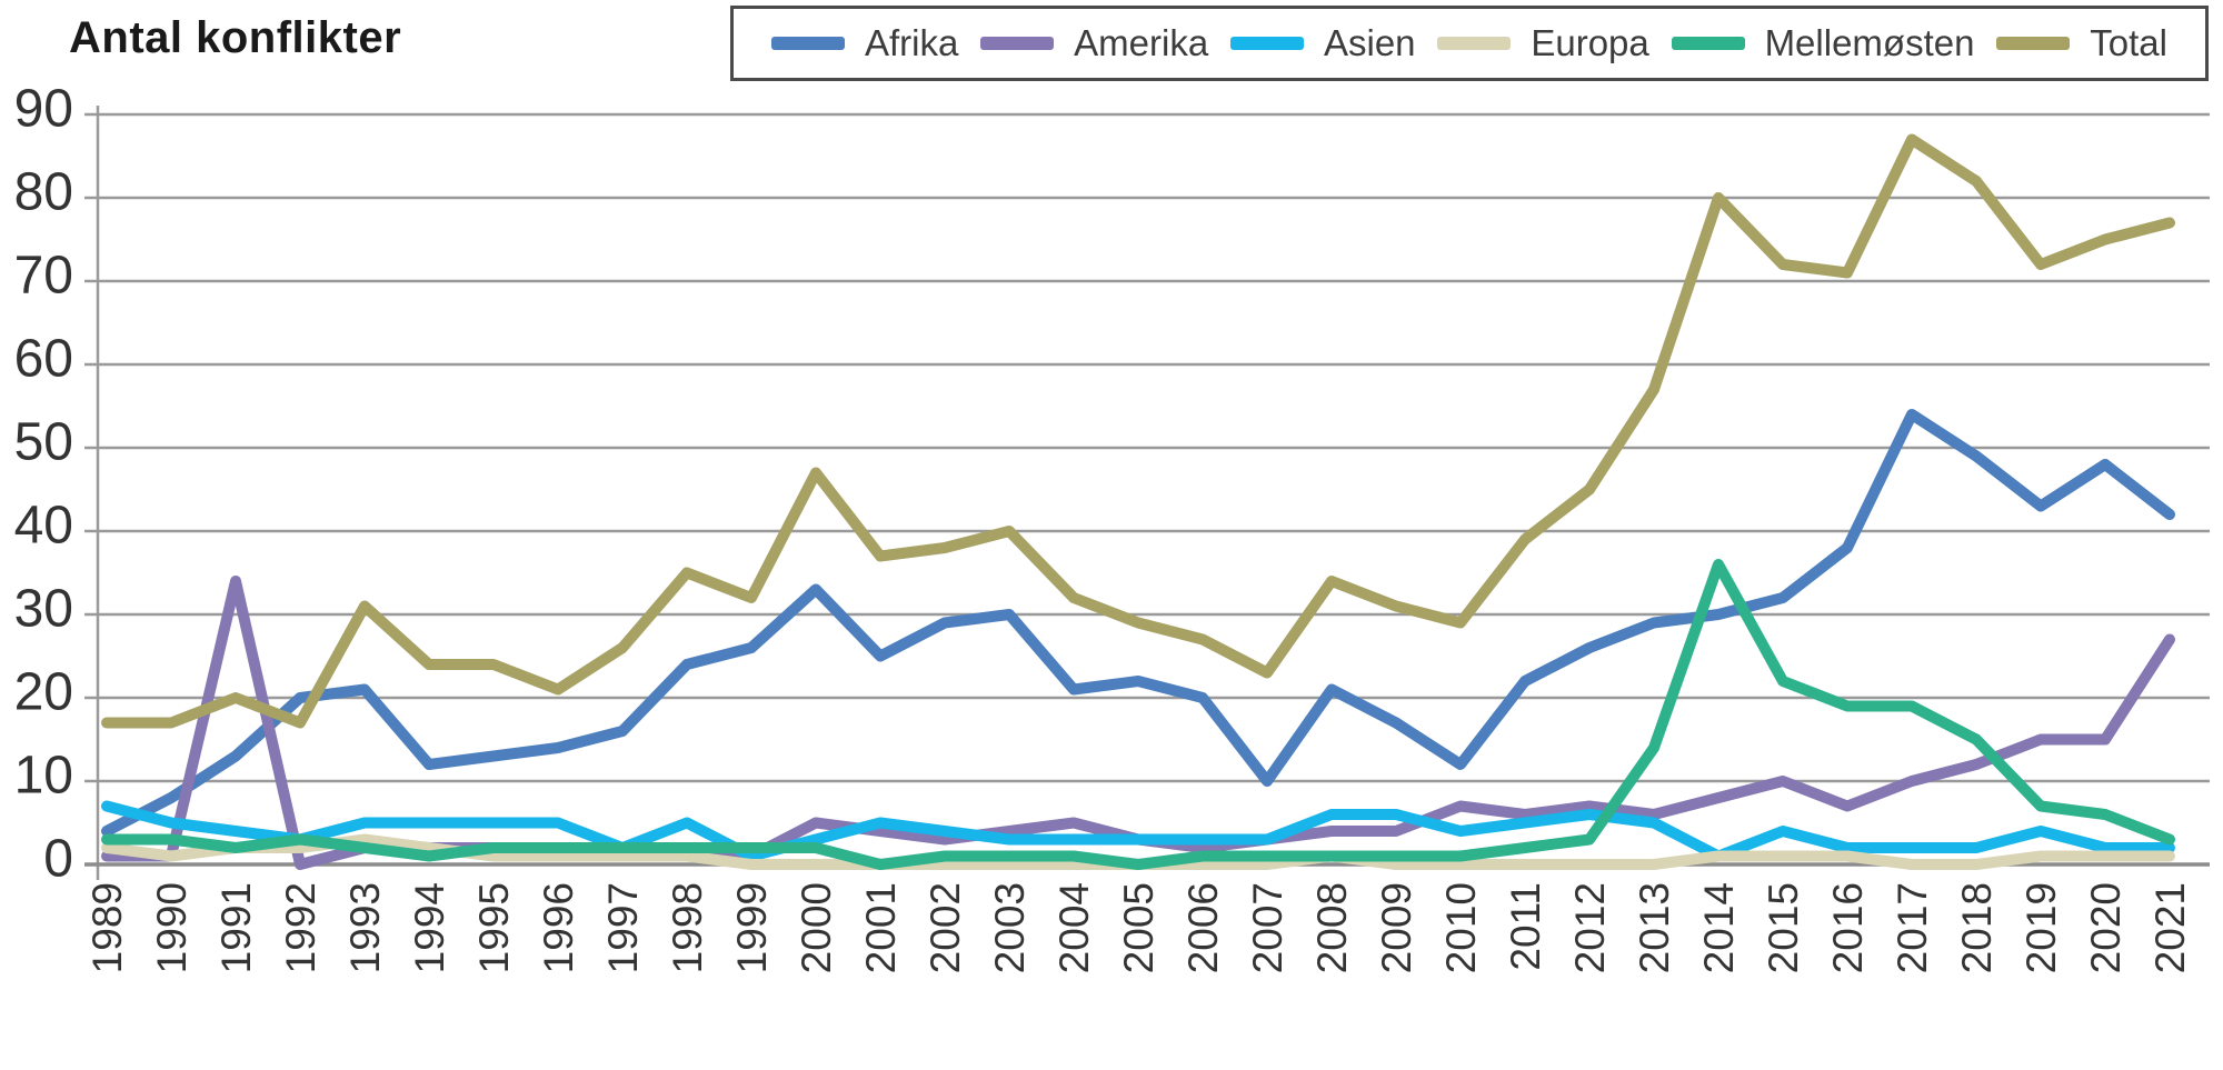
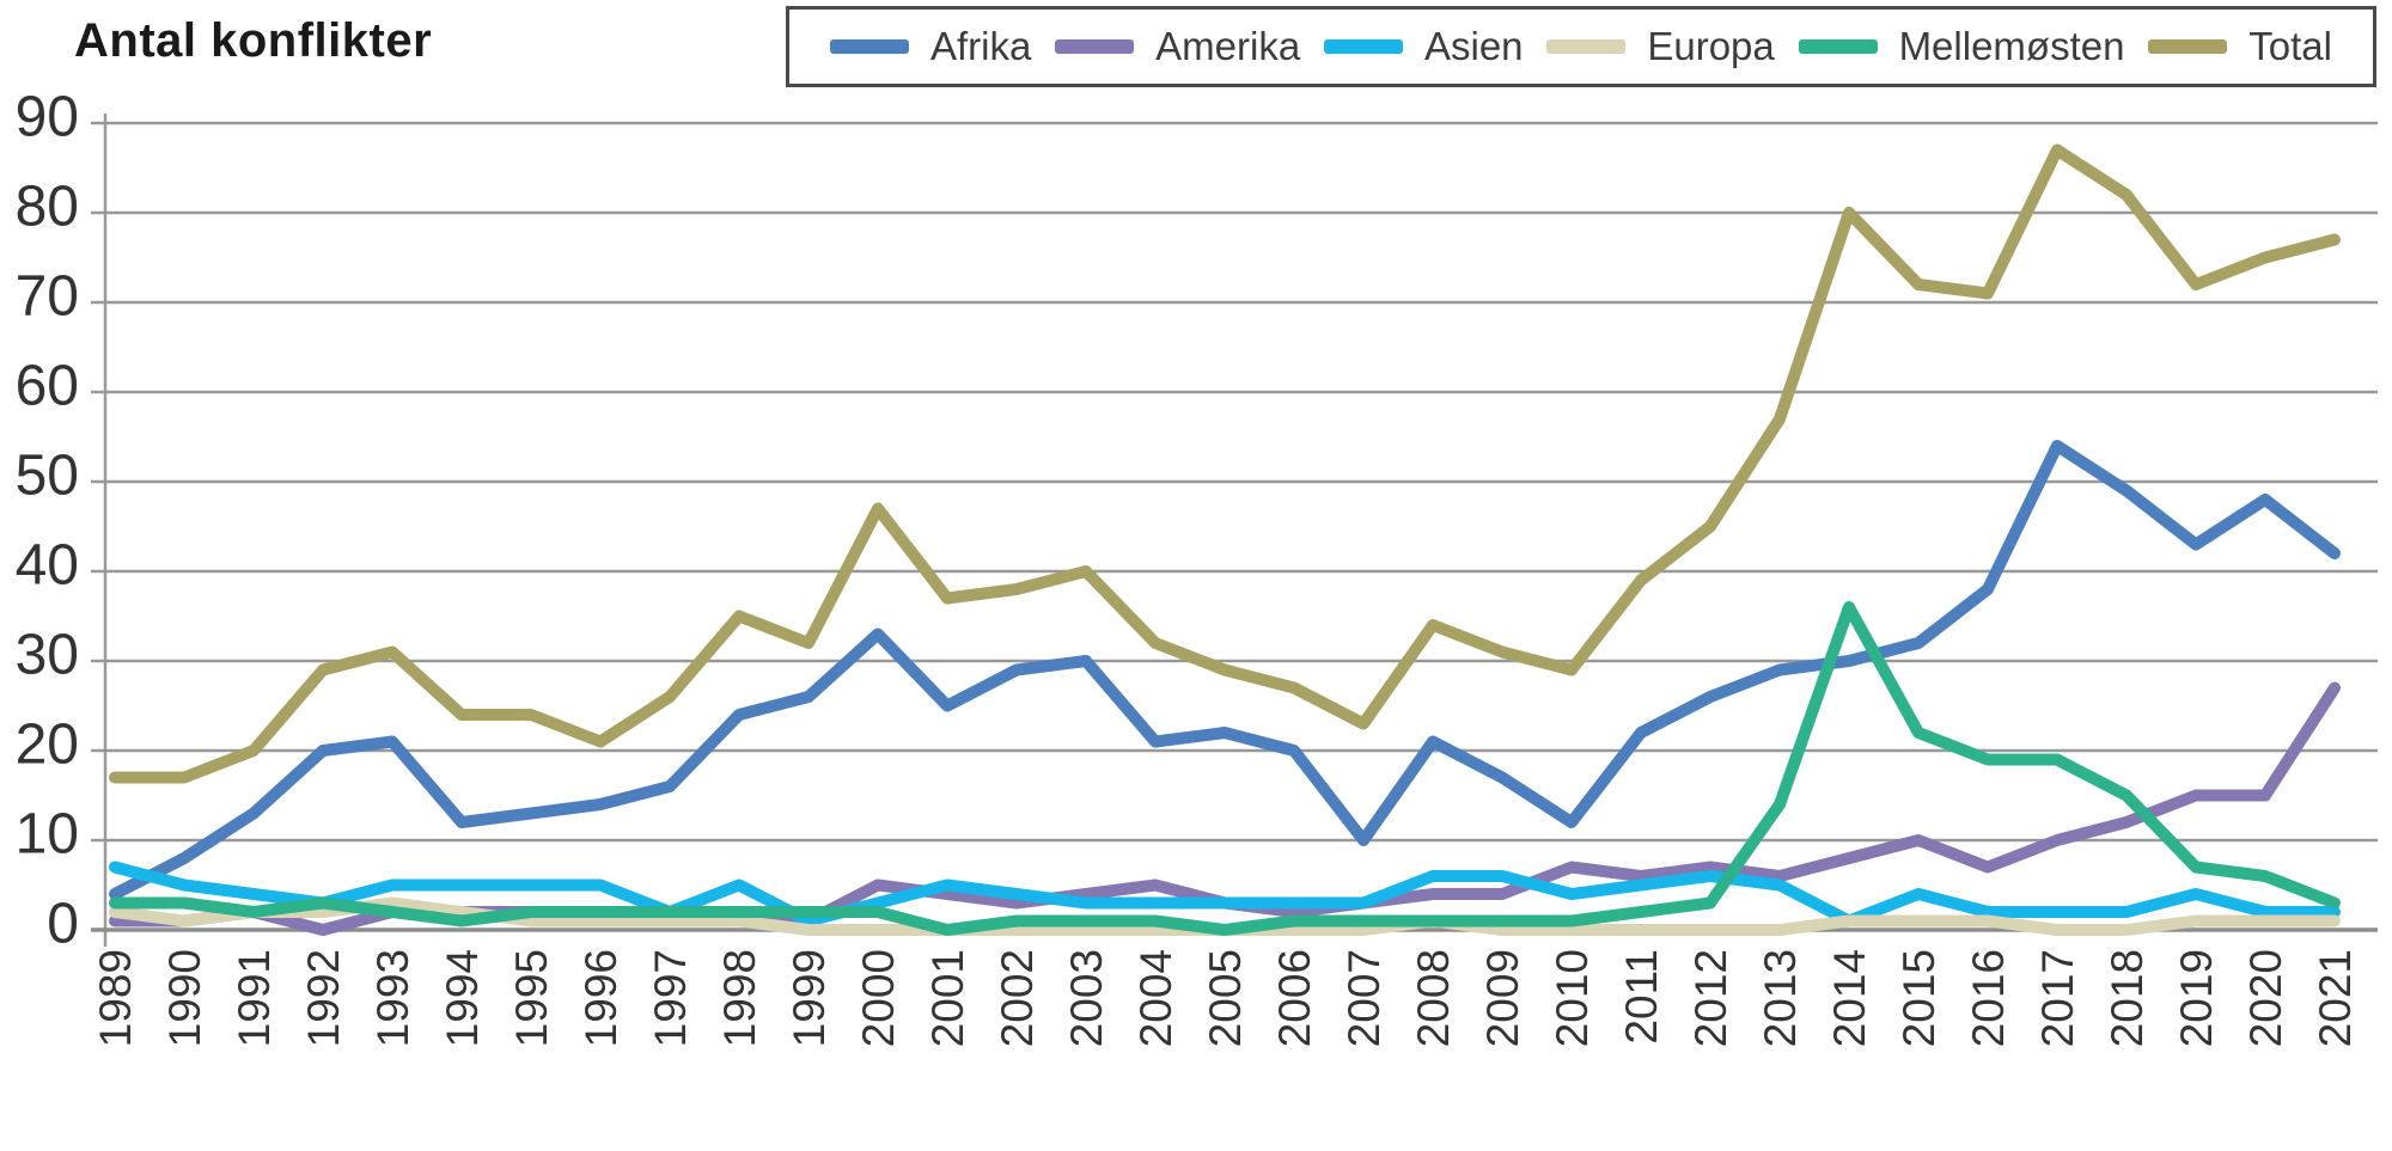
Amerika/1991: 34 -> 2
Total/1992: 17 -> 29
